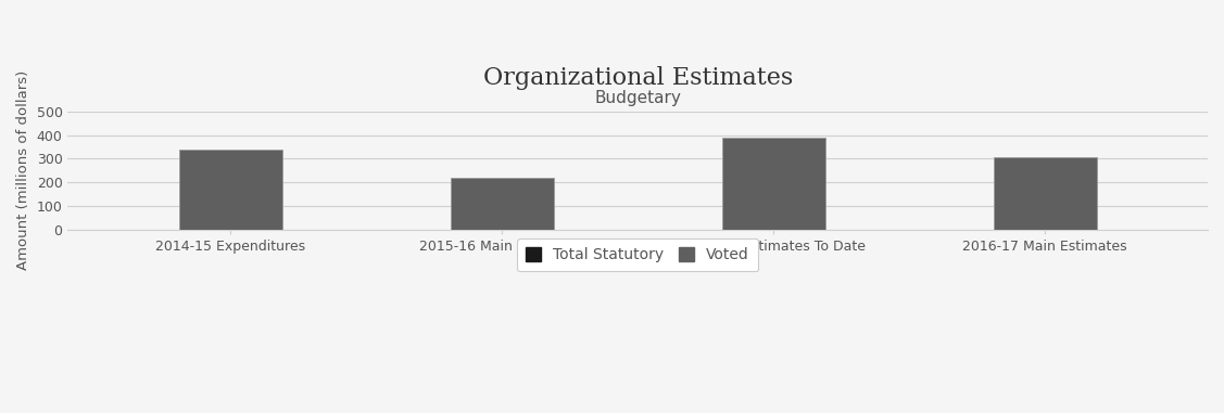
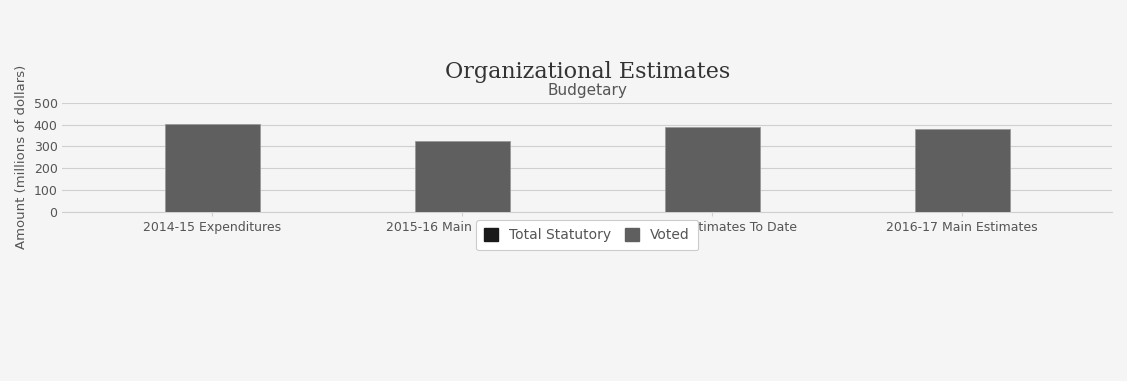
2014-15 Expenditures: 340 -> 401
2015-16 Main Estimates: 220 -> 326
2016-17 Main Estimates: 305 -> 379
